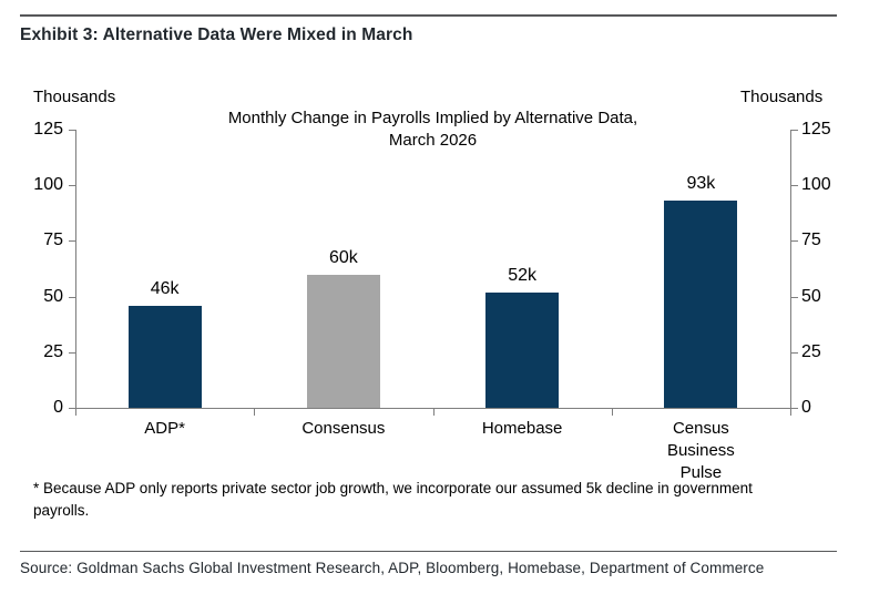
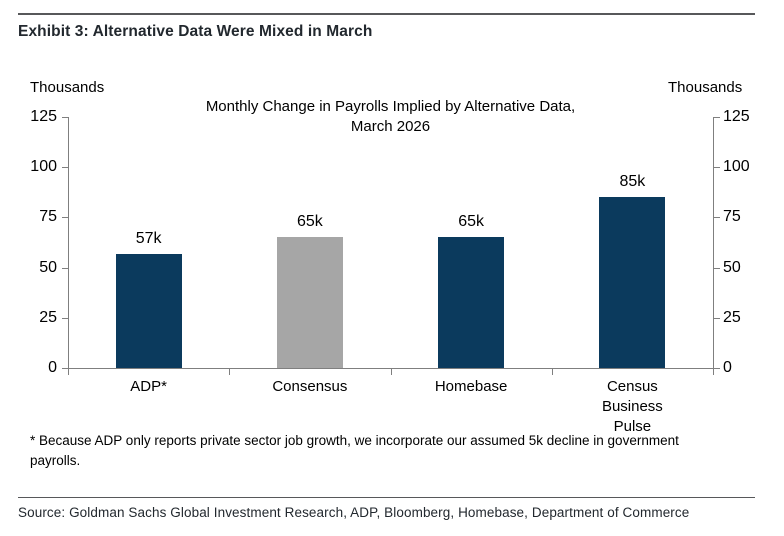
ADP*: 46k -> 57k
Consensus: 60k -> 65k
Homebase: 52k -> 65k
Census Business Pulse: 93k -> 85k
